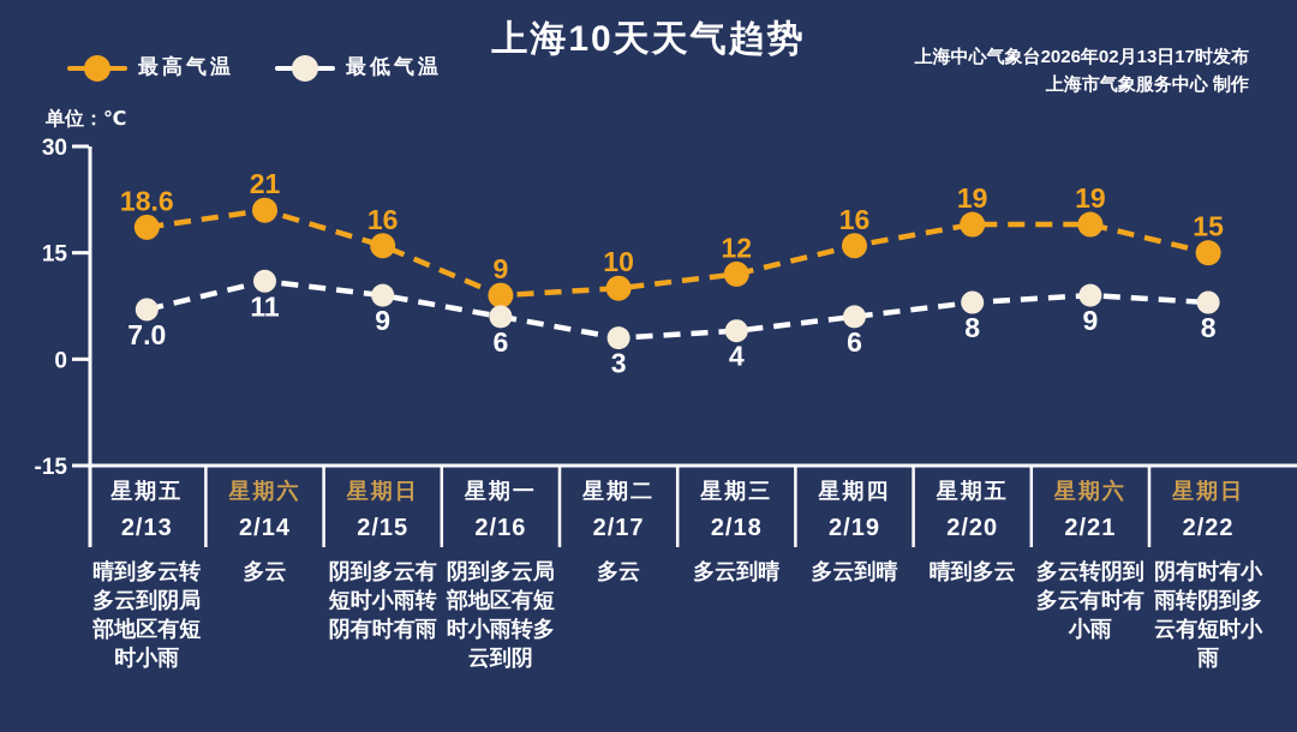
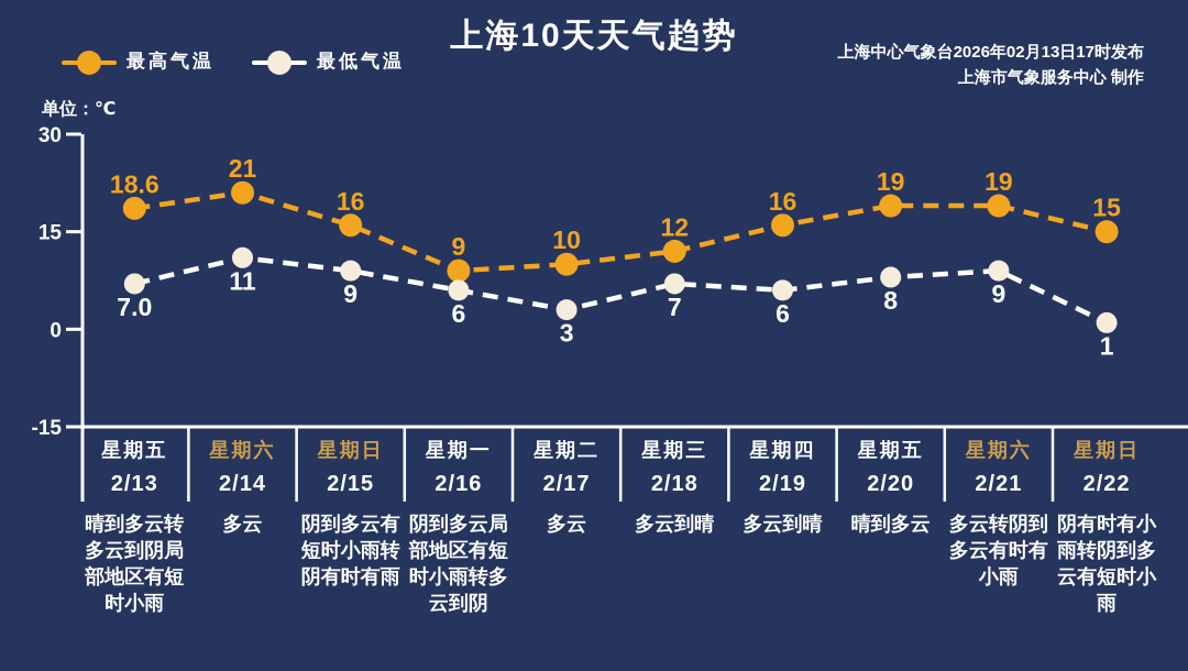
最低气温/2/18: 4 -> 7
最低气温/2/22: 8 -> 1
